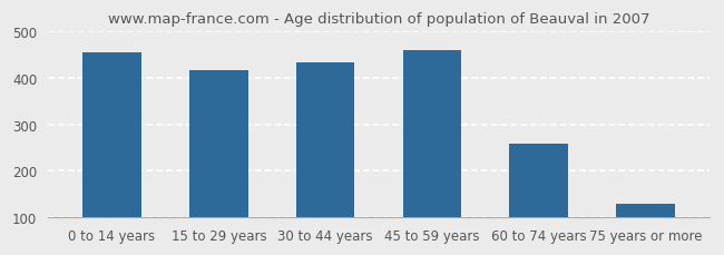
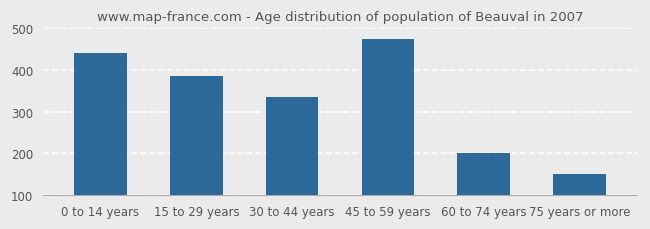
0 to 14 years: 455 -> 440
15 to 29 years: 418 -> 385
30 to 44 years: 435 -> 335
45 to 59 years: 460 -> 475
60 to 74 years: 258 -> 200
75 years or more: 130 -> 150
